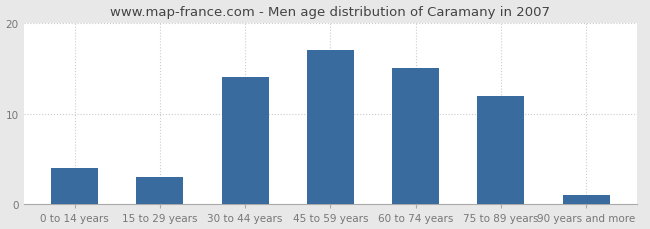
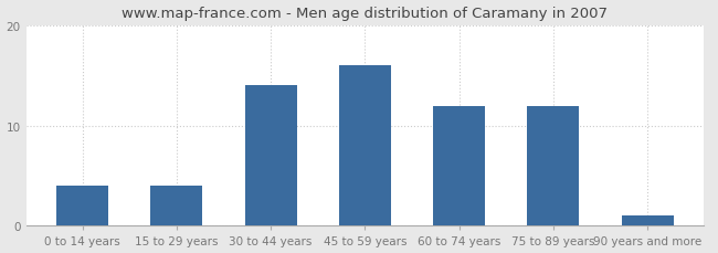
15 to 29 years: 3 -> 4
45 to 59 years: 17 -> 16
60 to 74 years: 15 -> 12
